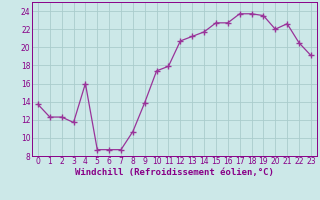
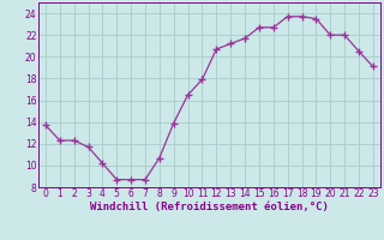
4: 16.0 -> 10.2
10: 17.4 -> 16.5
21: 22.6 -> 22.0
